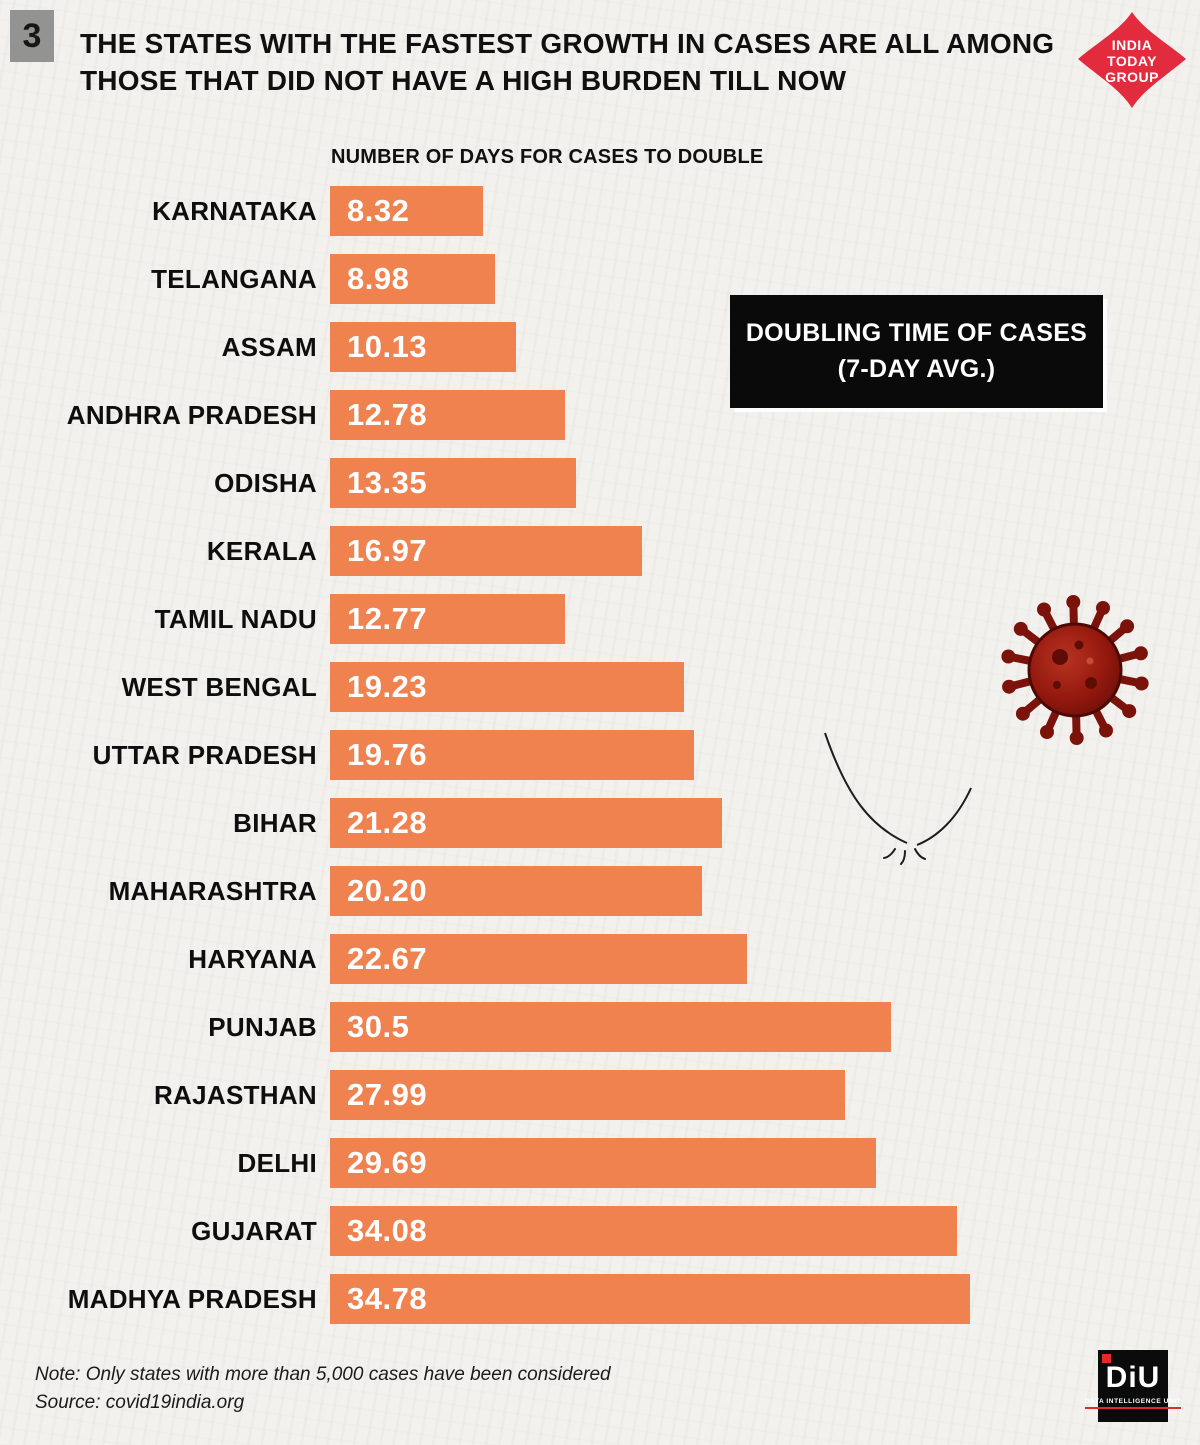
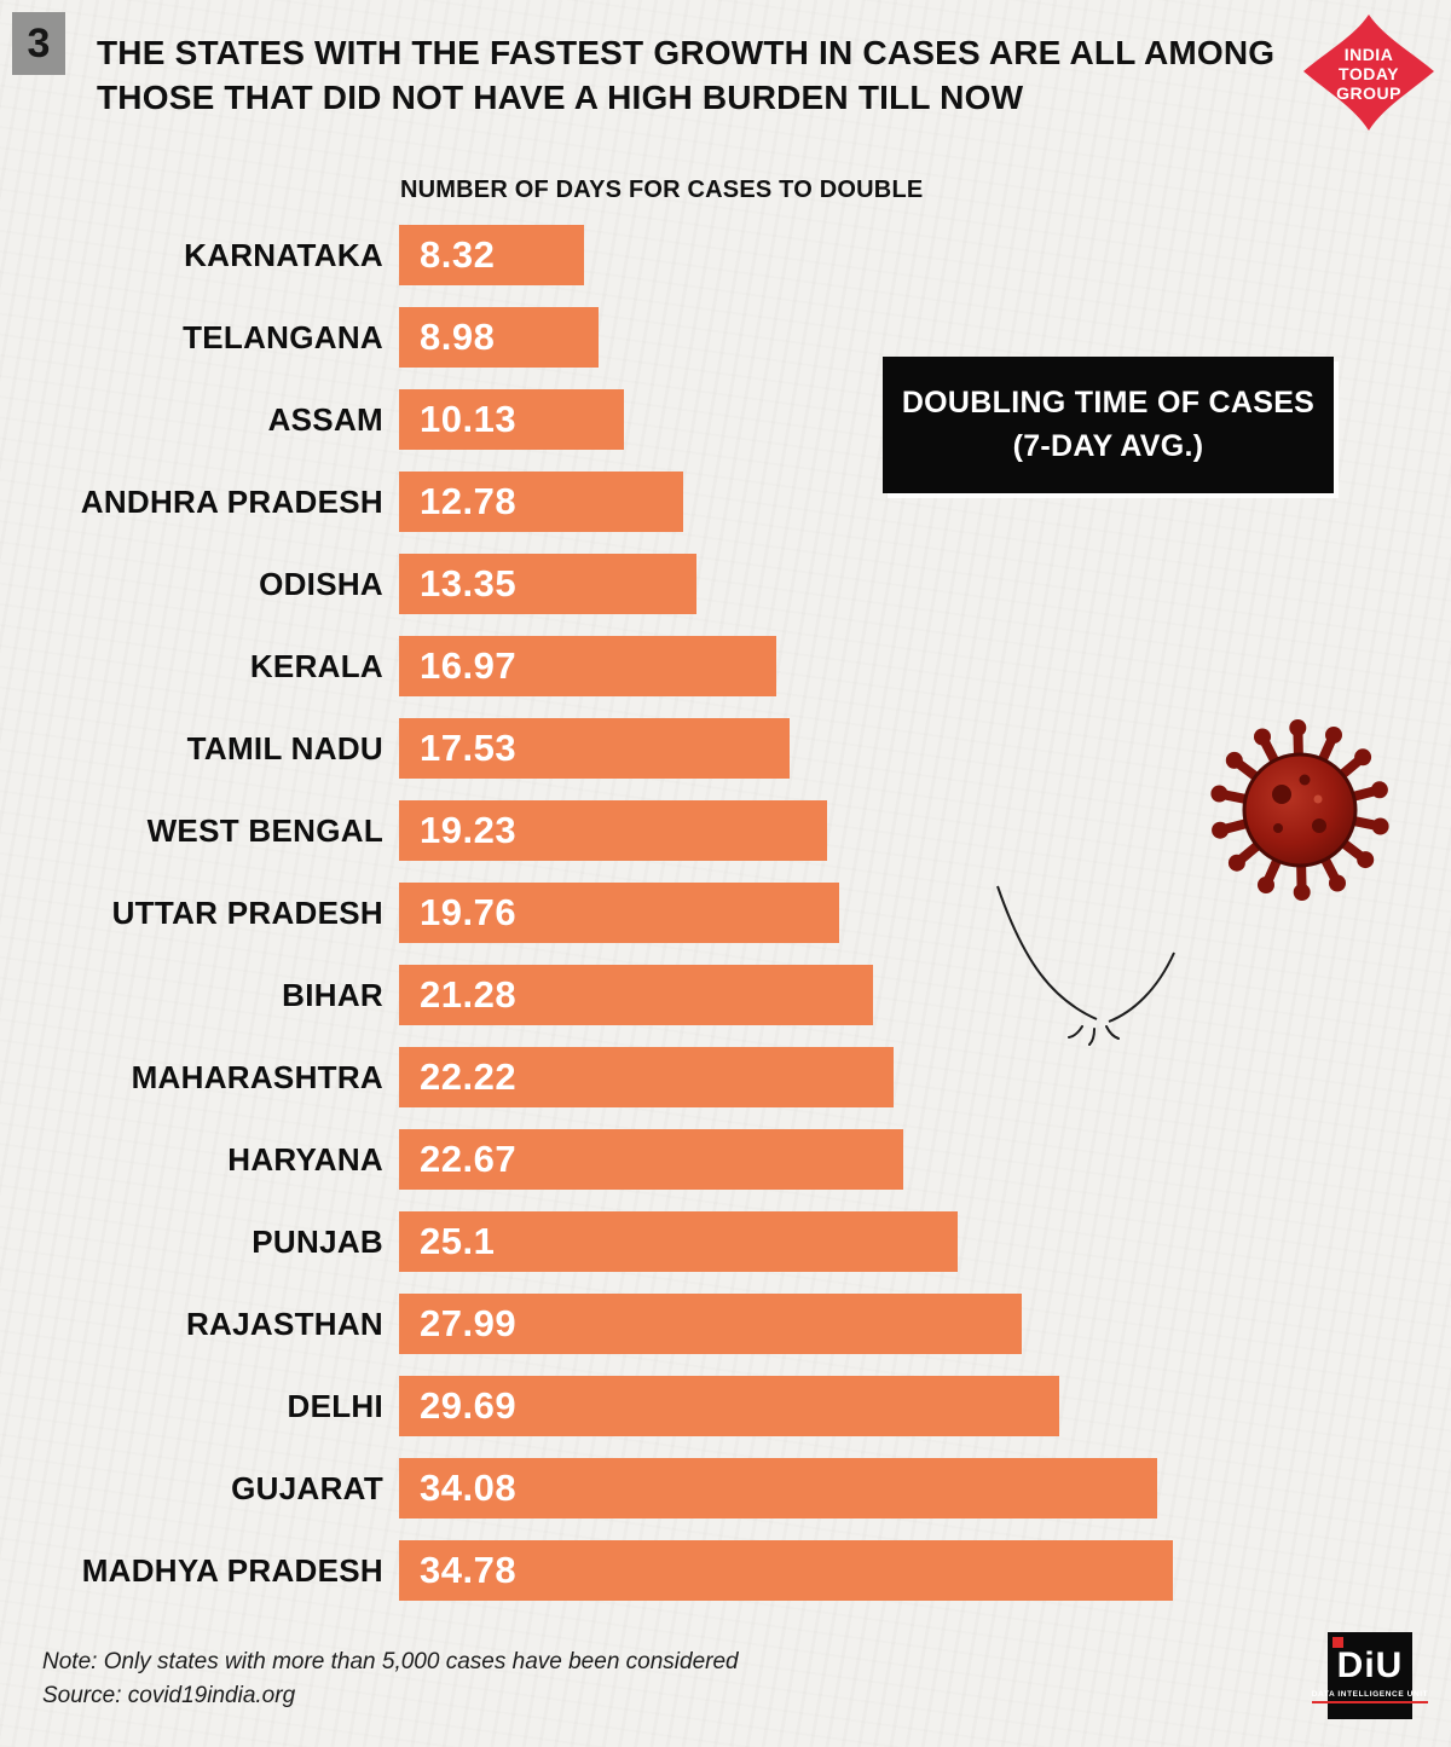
TAMIL NADU: 12.77 -> 17.53
MAHARASHTRA: 20.20 -> 22.22
PUNJAB: 30.5 -> 25.1
